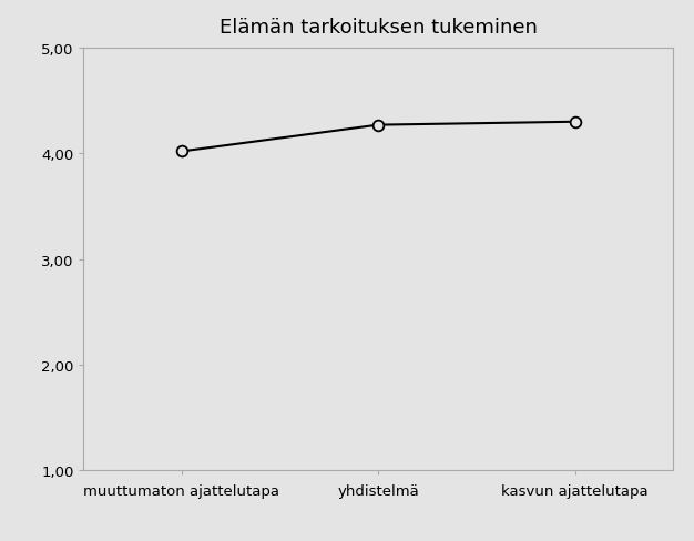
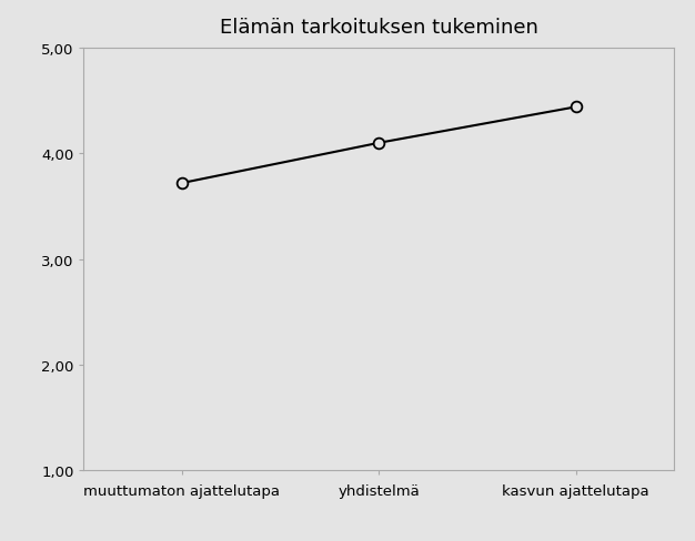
muuttumaton ajattelutapa: 4,02 -> 3,72
yhdistelmä: 4,27 -> 4,10
kasvun ajattelutapa: 4,30 -> 4,44
